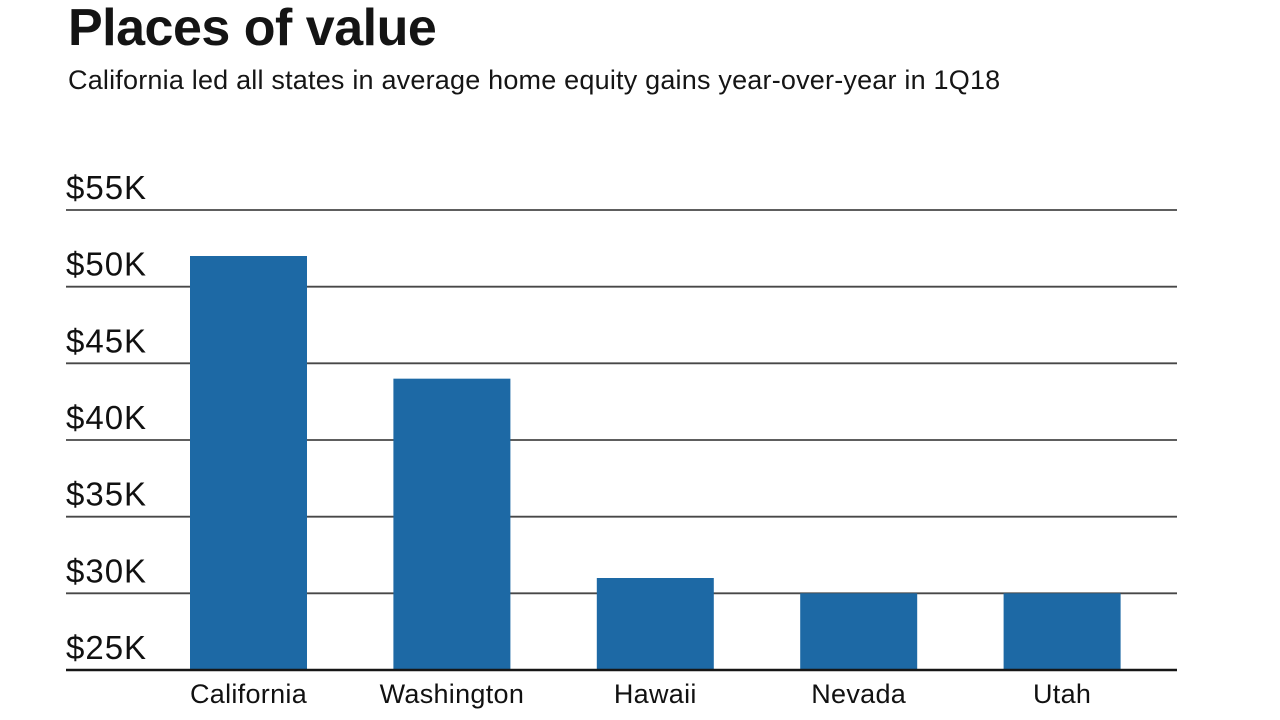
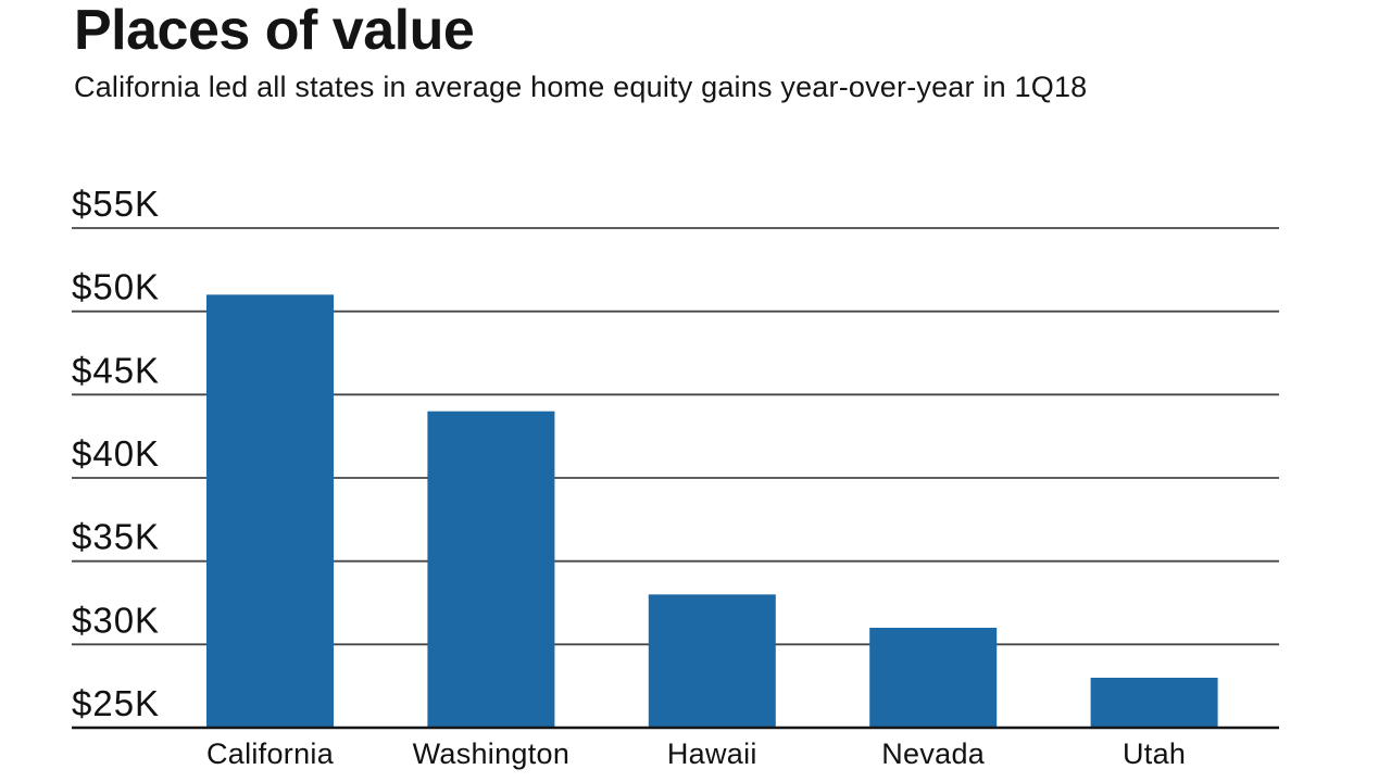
California: $52K -> $51K
Hawaii: $31K -> $33K
Nevada: $30K -> $31K
Utah: $30K -> $28K
